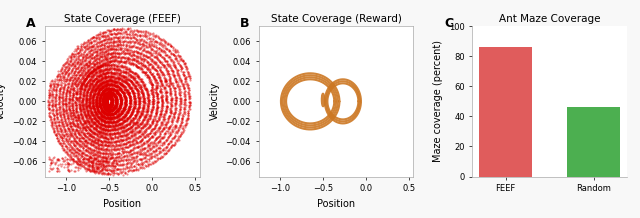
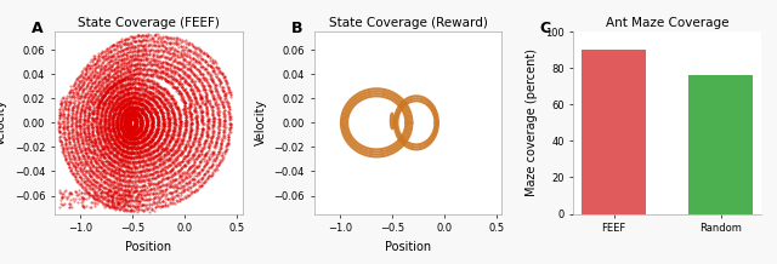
Ant Maze Coverage/FEEF: 86 -> 90
Ant Maze Coverage/Random: 46 -> 76
